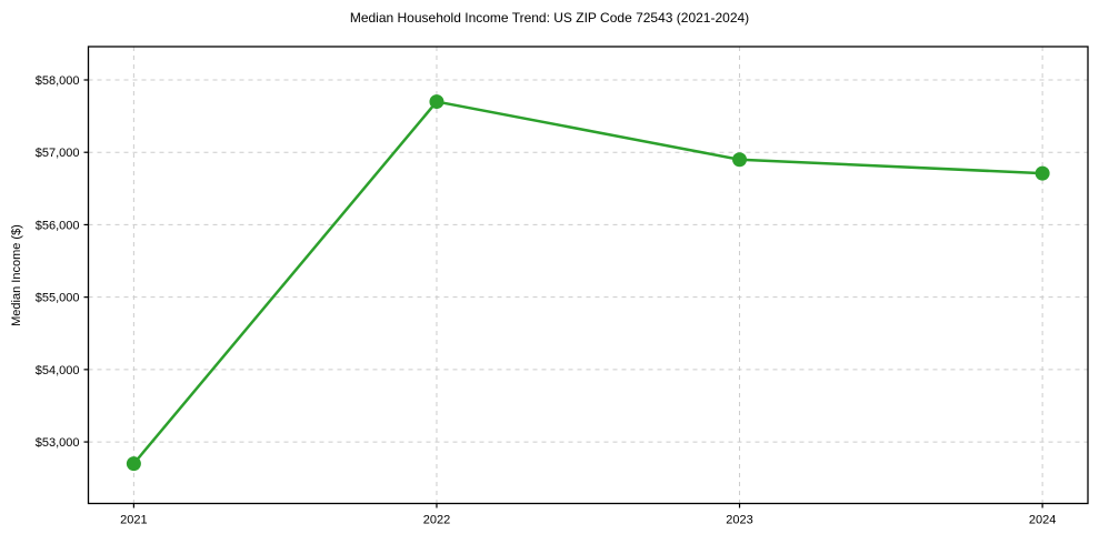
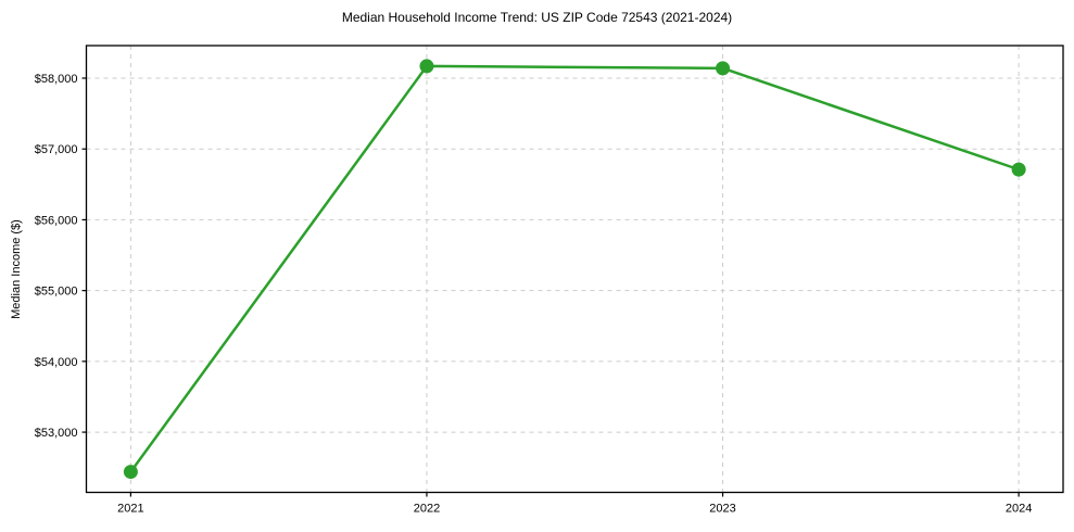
2021: $52700 -> $52400
2022: $57700 -> $58200
2023: $56900 -> $58100
